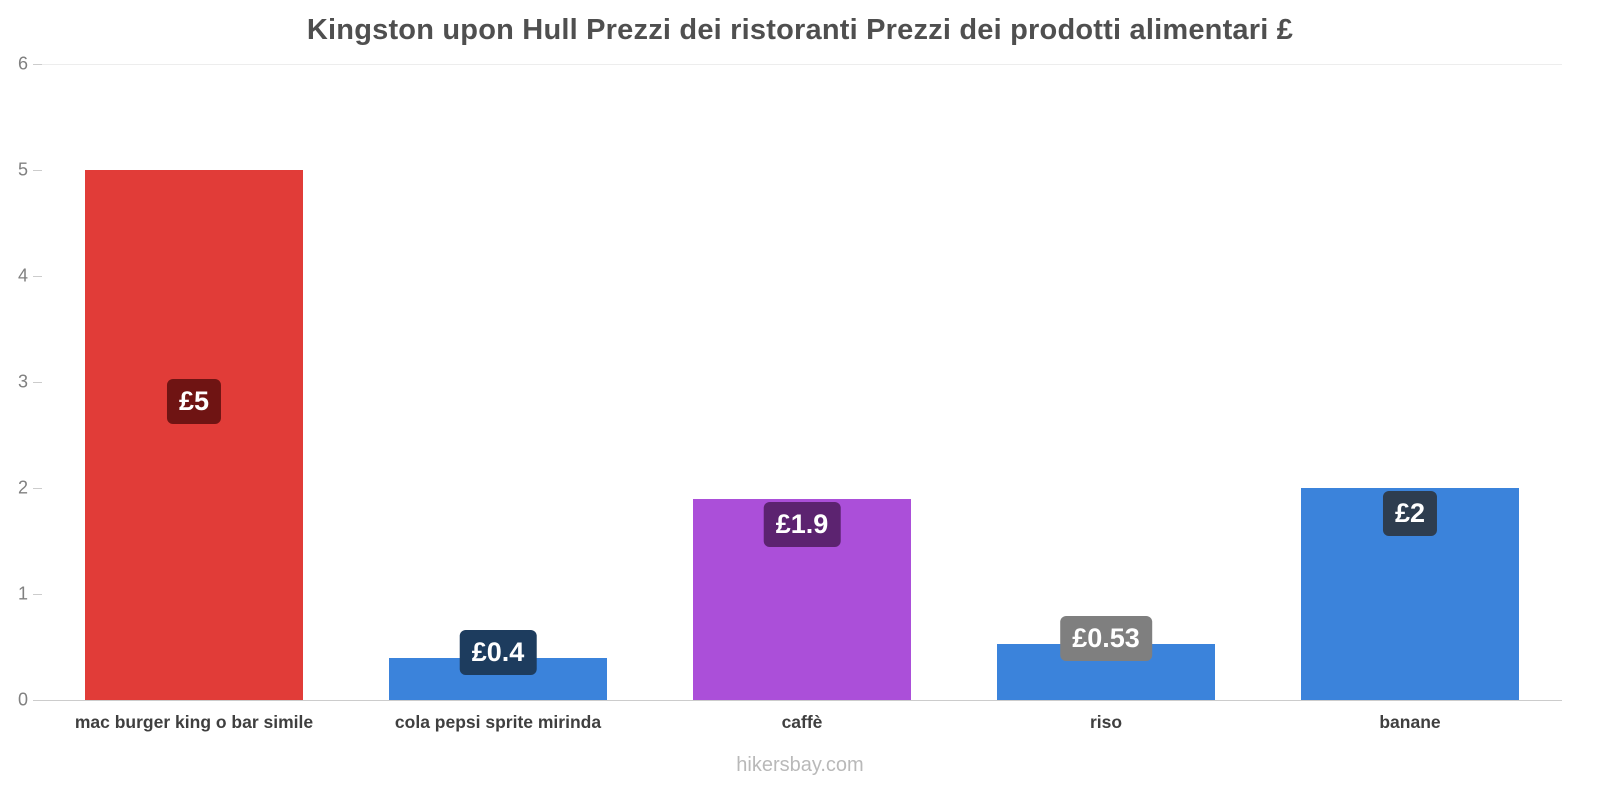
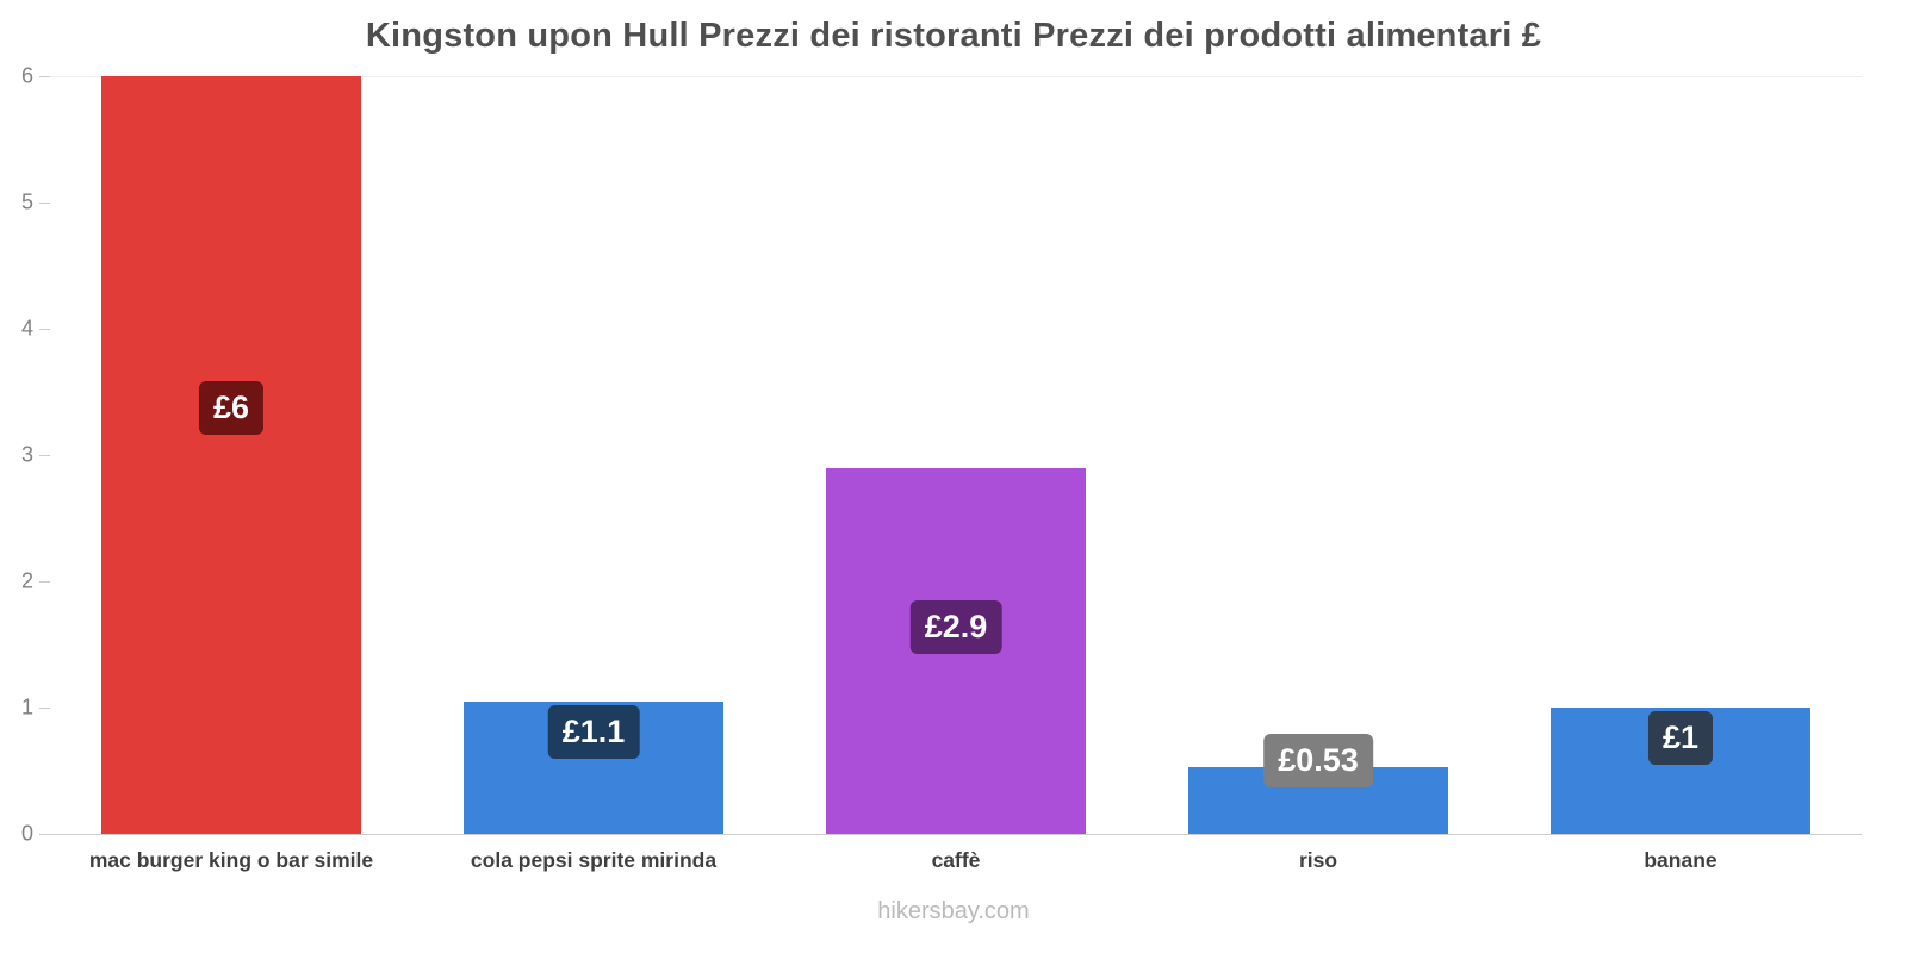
mac burger king o bar simile: £5 -> £6
cola pepsi sprite mirinda: £0.4 -> £1.1
caffè: £1.9 -> £2.9
banane: £2 -> £1
